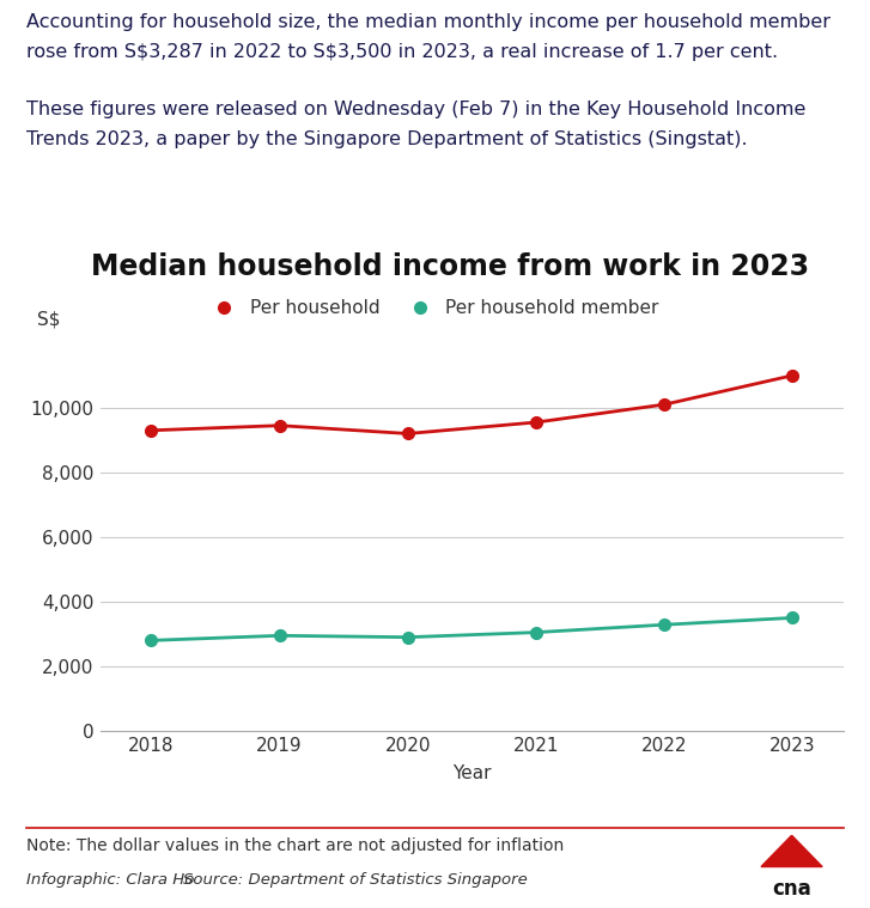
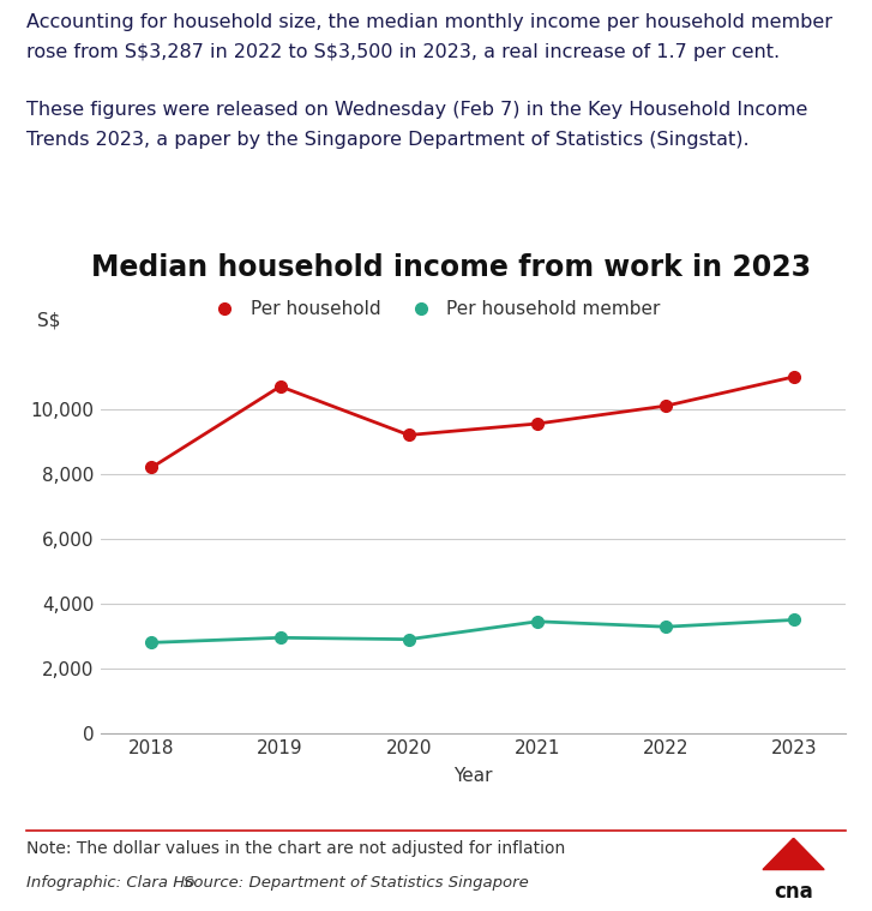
Per household/2018: 9,300 -> 8,200
Per household/2019: 9,450 -> 10,700
Per household member/2021: 3,050 -> 3,450
